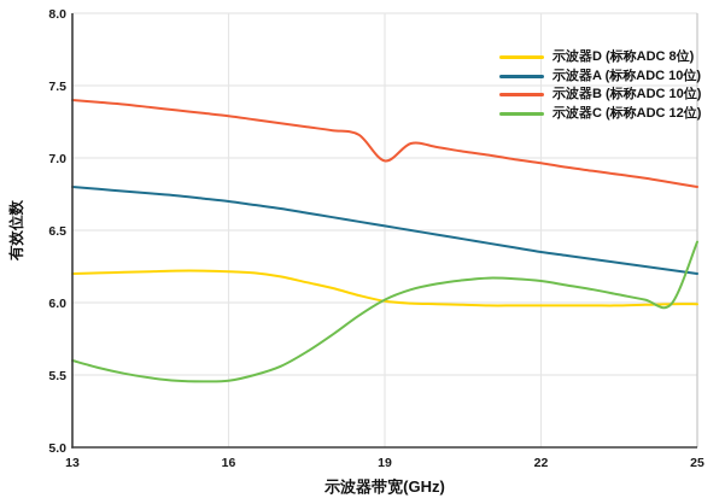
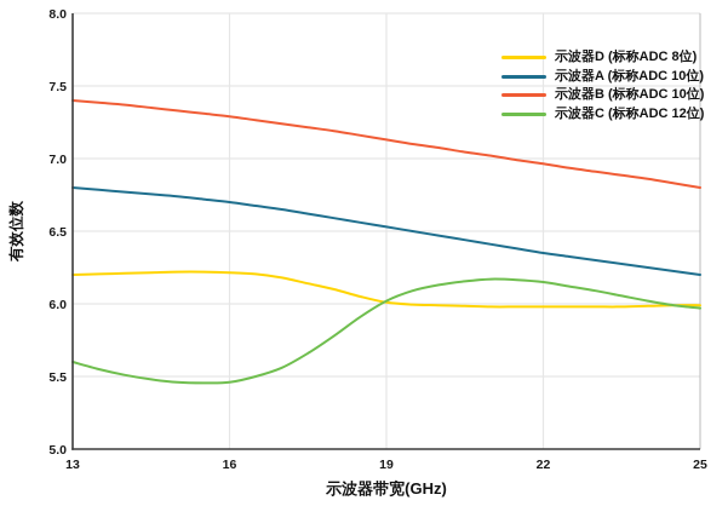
示波器B (标称ADC 10位)/19: 6.98 -> 7.13
示波器C (标称ADC 12位)/25: 6.42 -> 5.97
